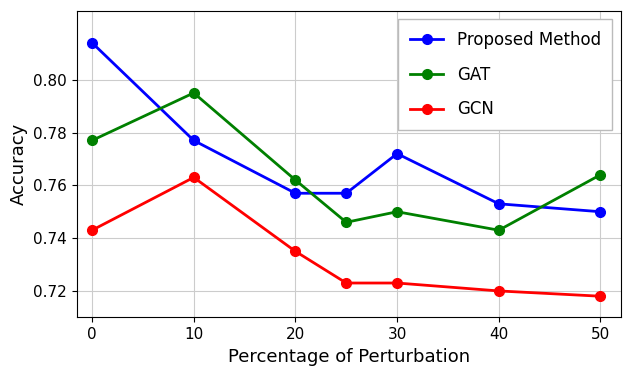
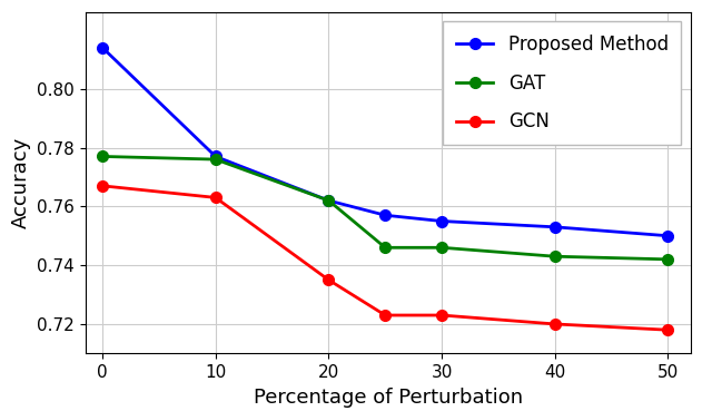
GCN/0: 0.743 -> 0.767
GAT/10: 0.795 -> 0.776
Proposed Method/20: 0.757 -> 0.762
Proposed Method/30: 0.772 -> 0.755
GAT/30: 0.750 -> 0.746
GAT/50: 0.764 -> 0.742
